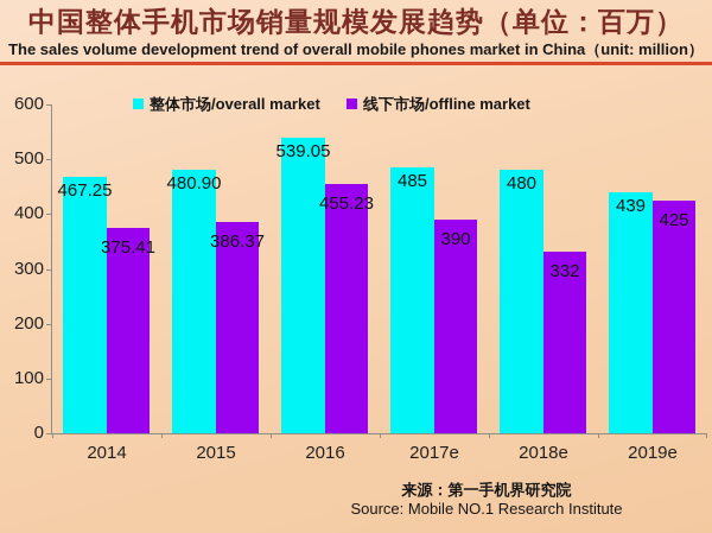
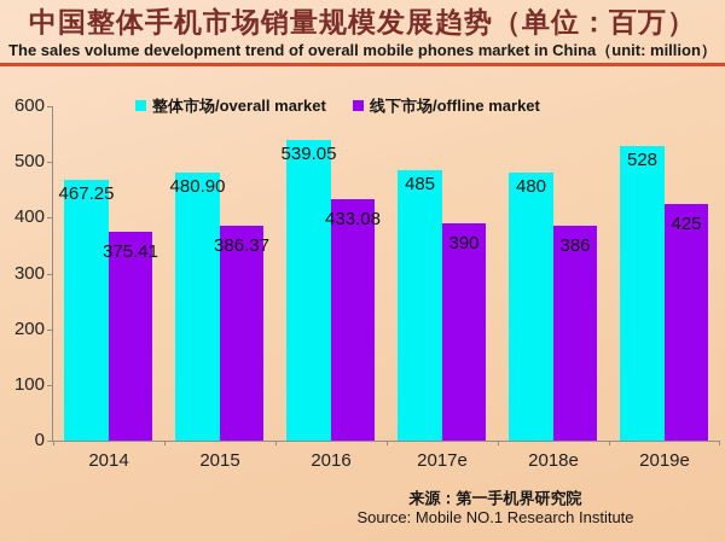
线下市场/offline market/2016: 455.23 -> 433.08
线下市场/offline market/2018e: 332 -> 386
整体市场/overall market/2019e: 439 -> 528
